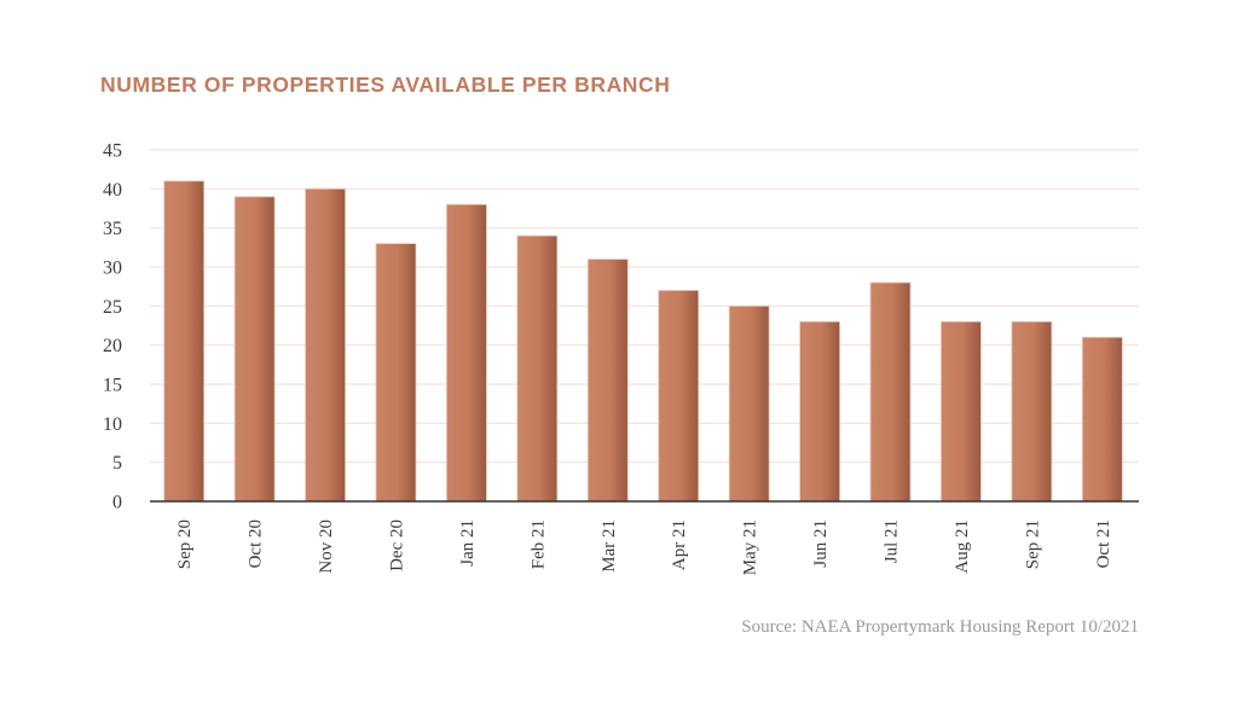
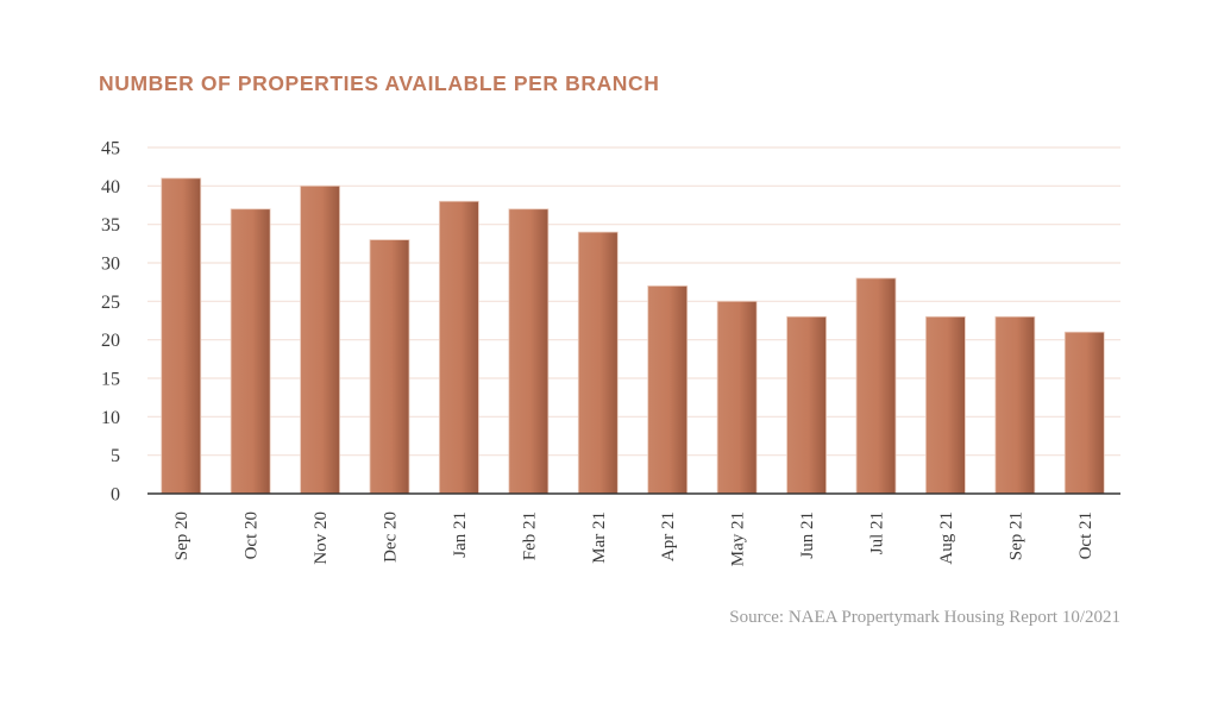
Oct 20: 39 -> 37
Feb 21: 34 -> 37
Mar 21: 31 -> 34
